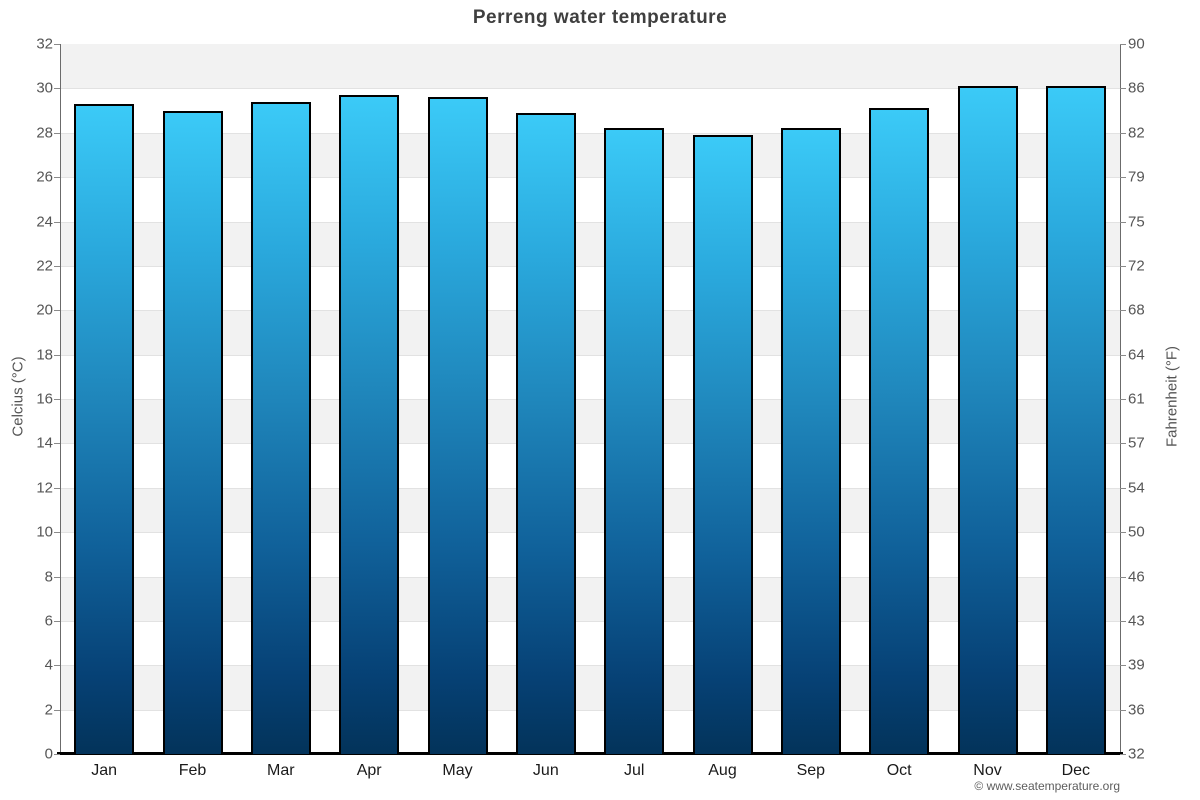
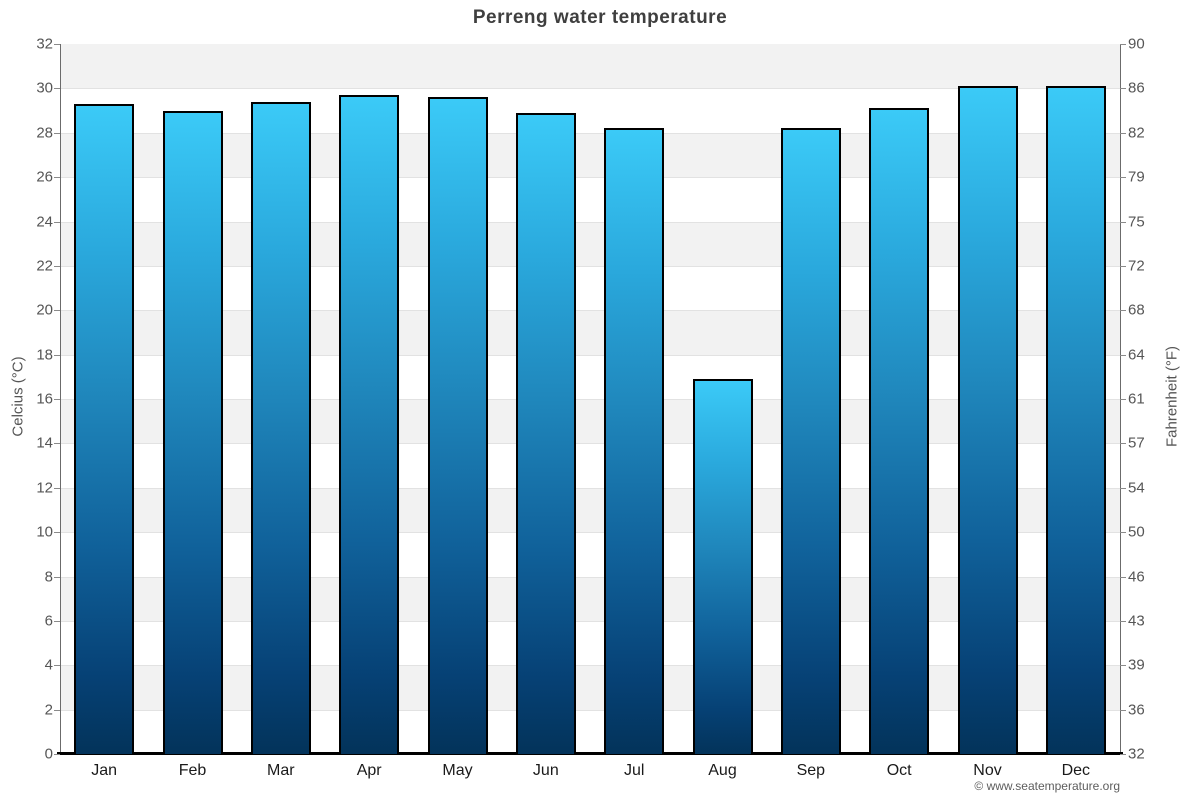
Aug: 27.9 -> 16.9
